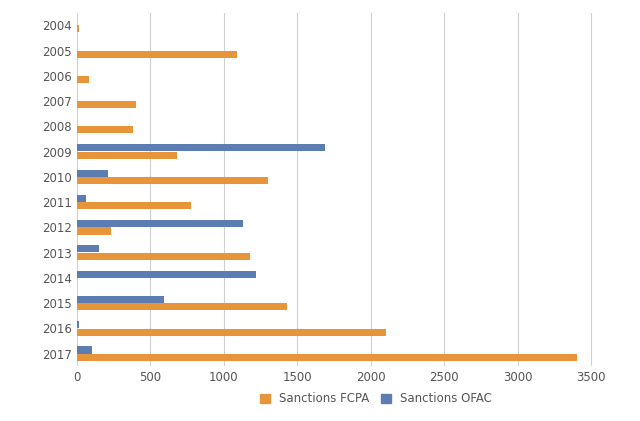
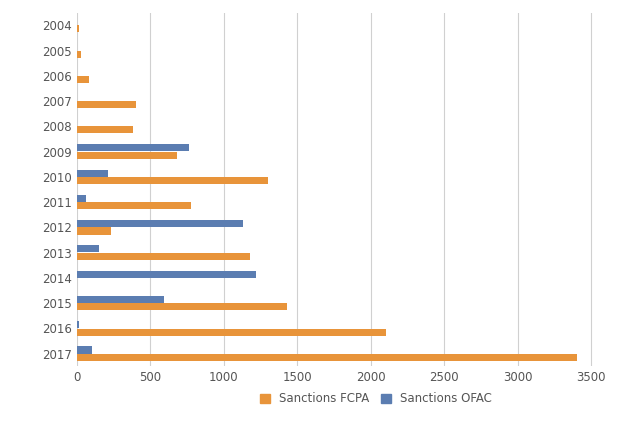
Sanctions FCPA/2005: 1090 -> 30
Sanctions OFAC/2009: 1690 -> 760
